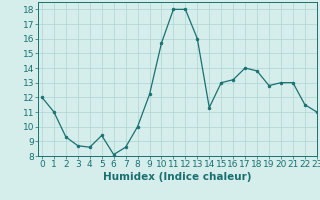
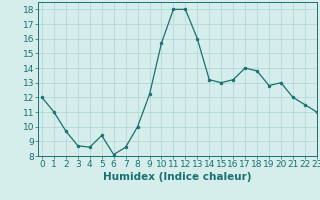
2: 9.3 -> 9.7
14: 11.3 -> 13.2
21: 13.0 -> 12.0
